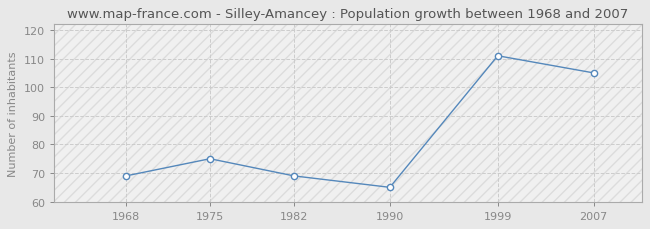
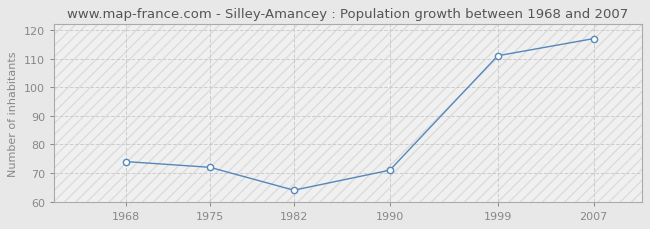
1968: 69 -> 74
1975: 75 -> 72
1982: 69 -> 64
1990: 65 -> 71
2007: 105 -> 117
